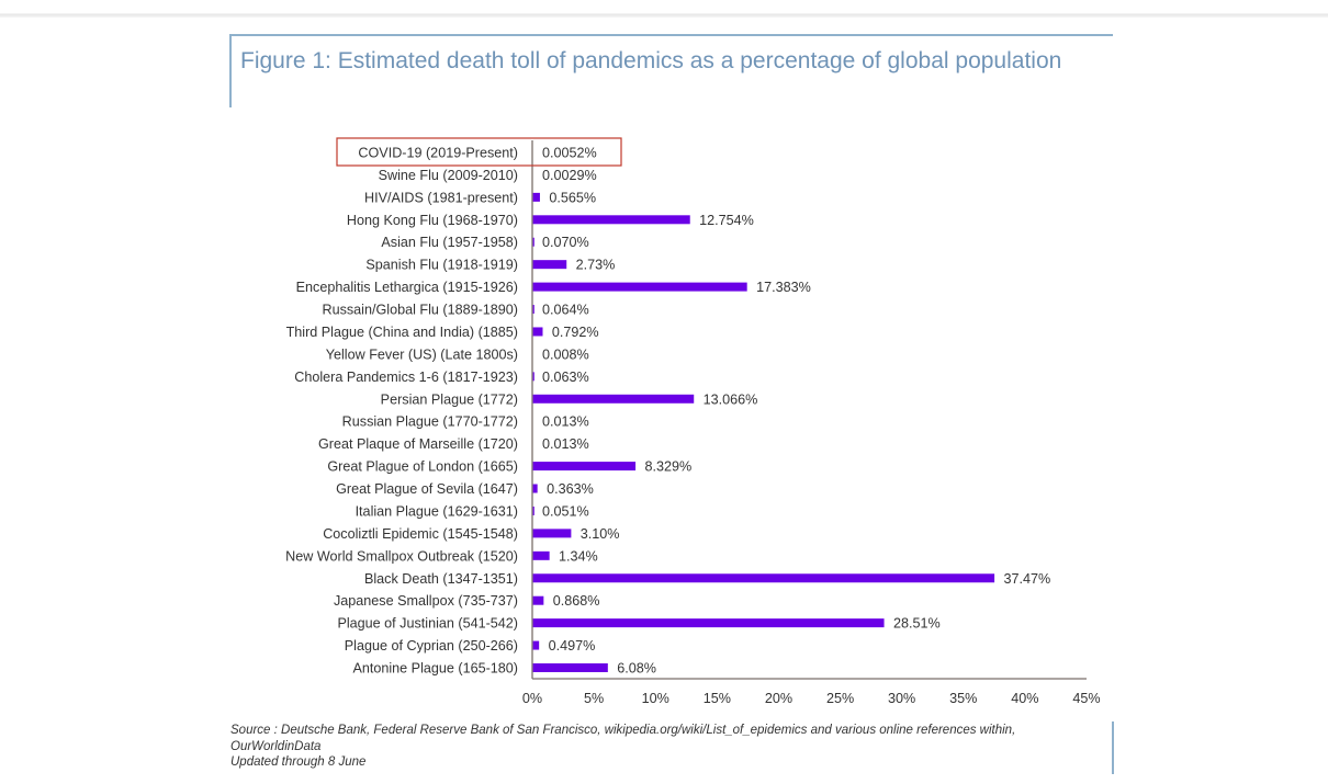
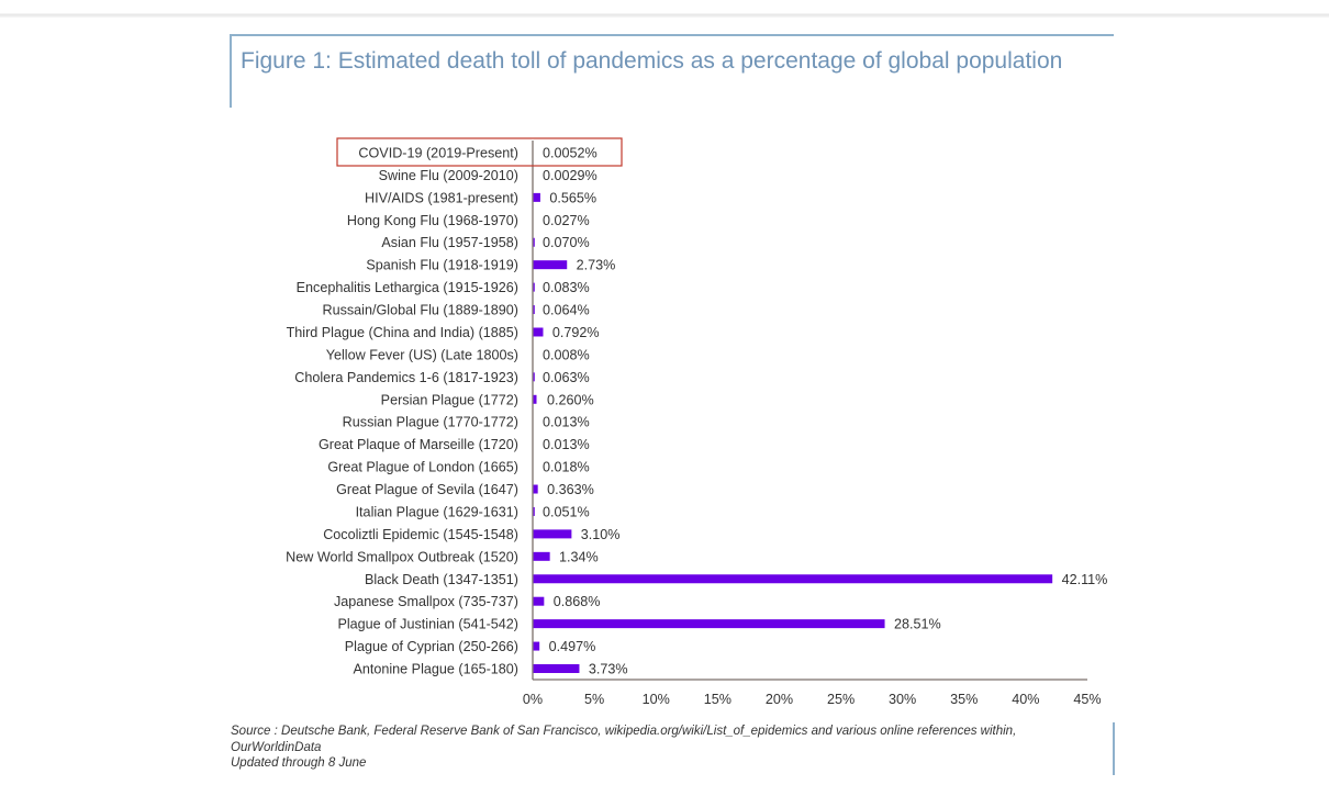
Hong Kong Flu (1968-1970): 12.754% -> 0.027%
Encephalitis Lethargica (1915-1926): 17.383% -> 0.083%
Persian Plague (1772): 13.066% -> 0.260%
Great Plague of London (1665): 8.329% -> 0.018%
Black Death (1347-1351): 37.47% -> 42.11%
Antonine Plague (165-180): 6.08% -> 3.73%
